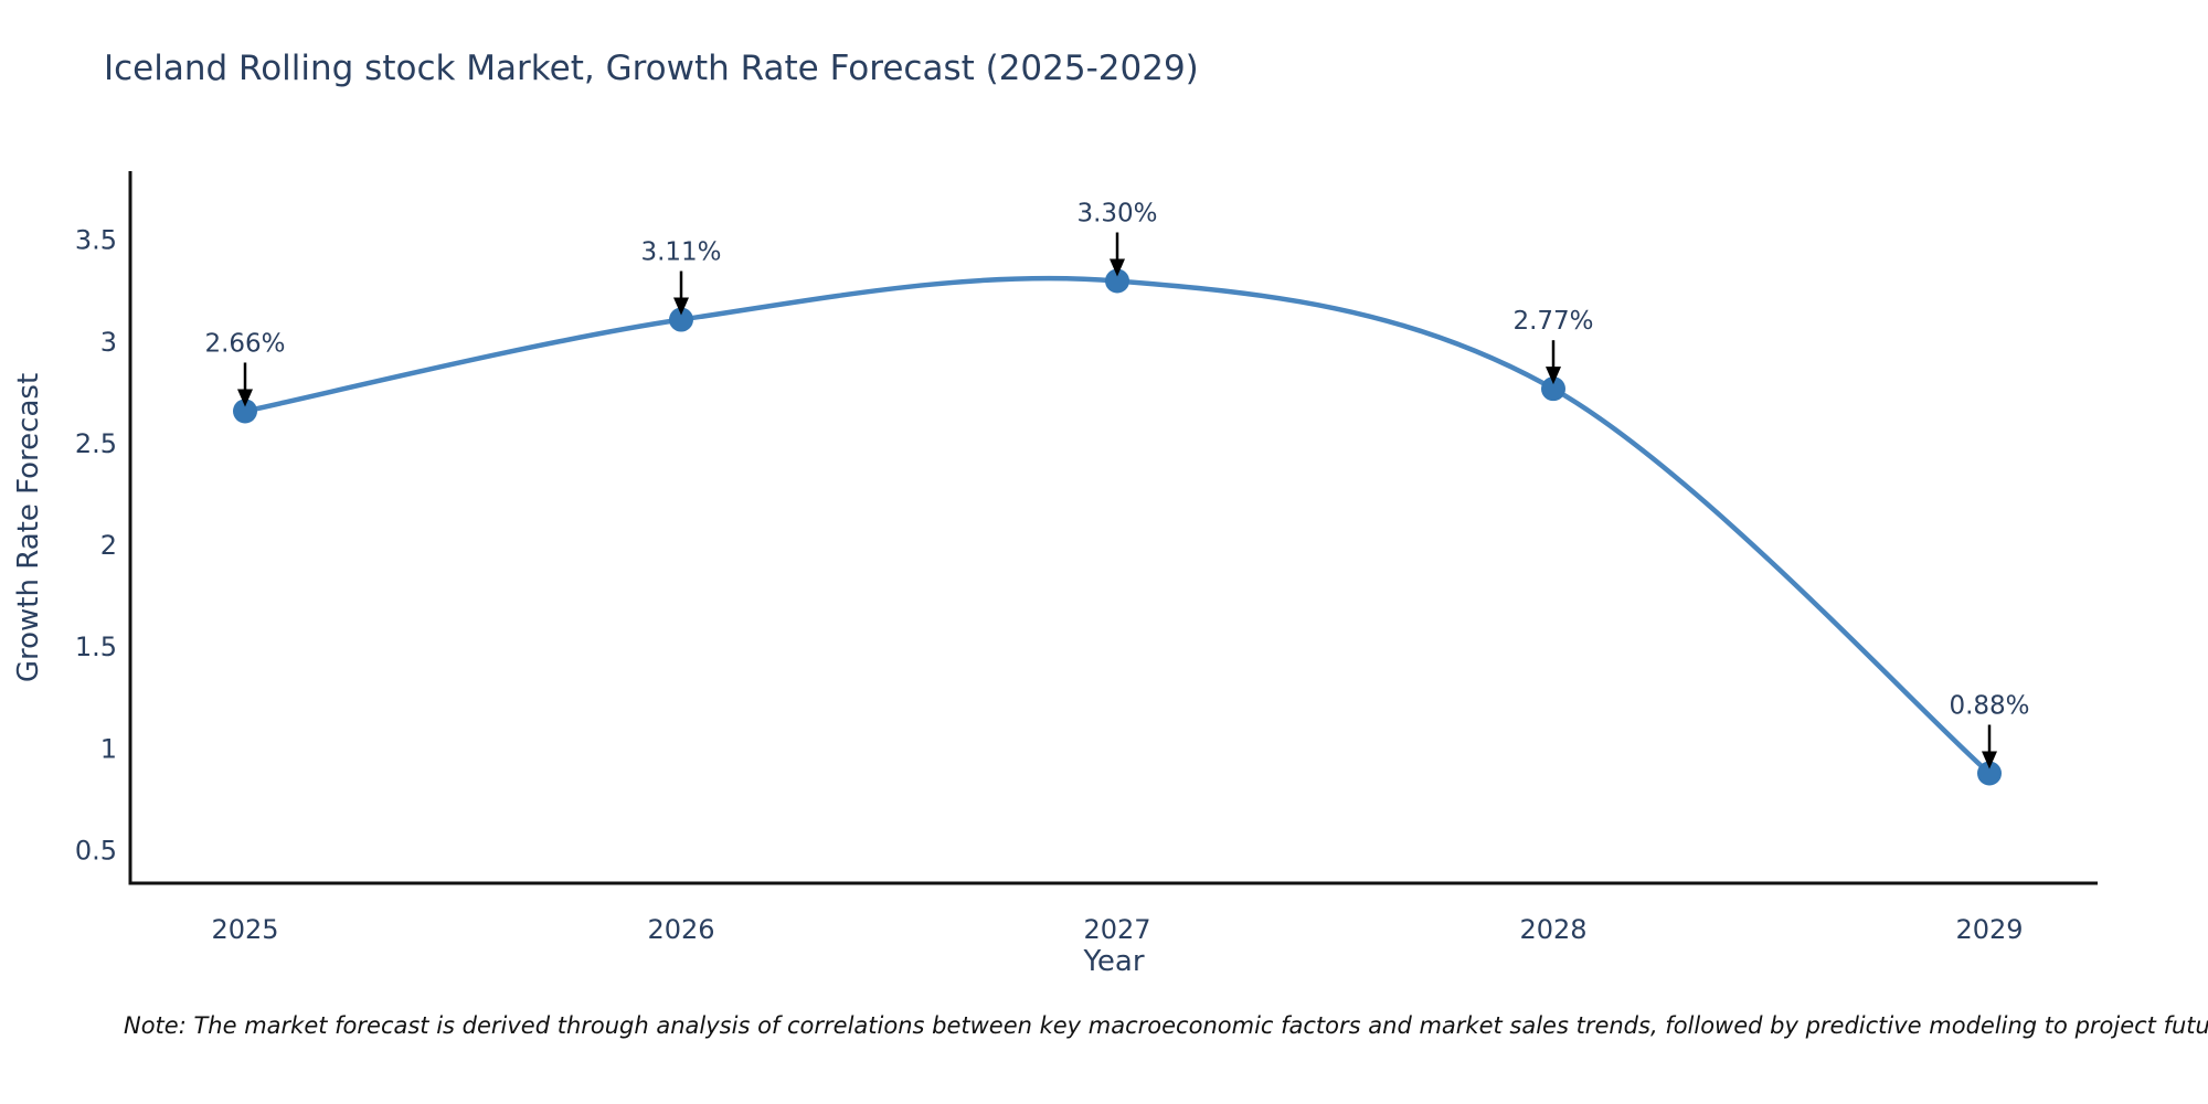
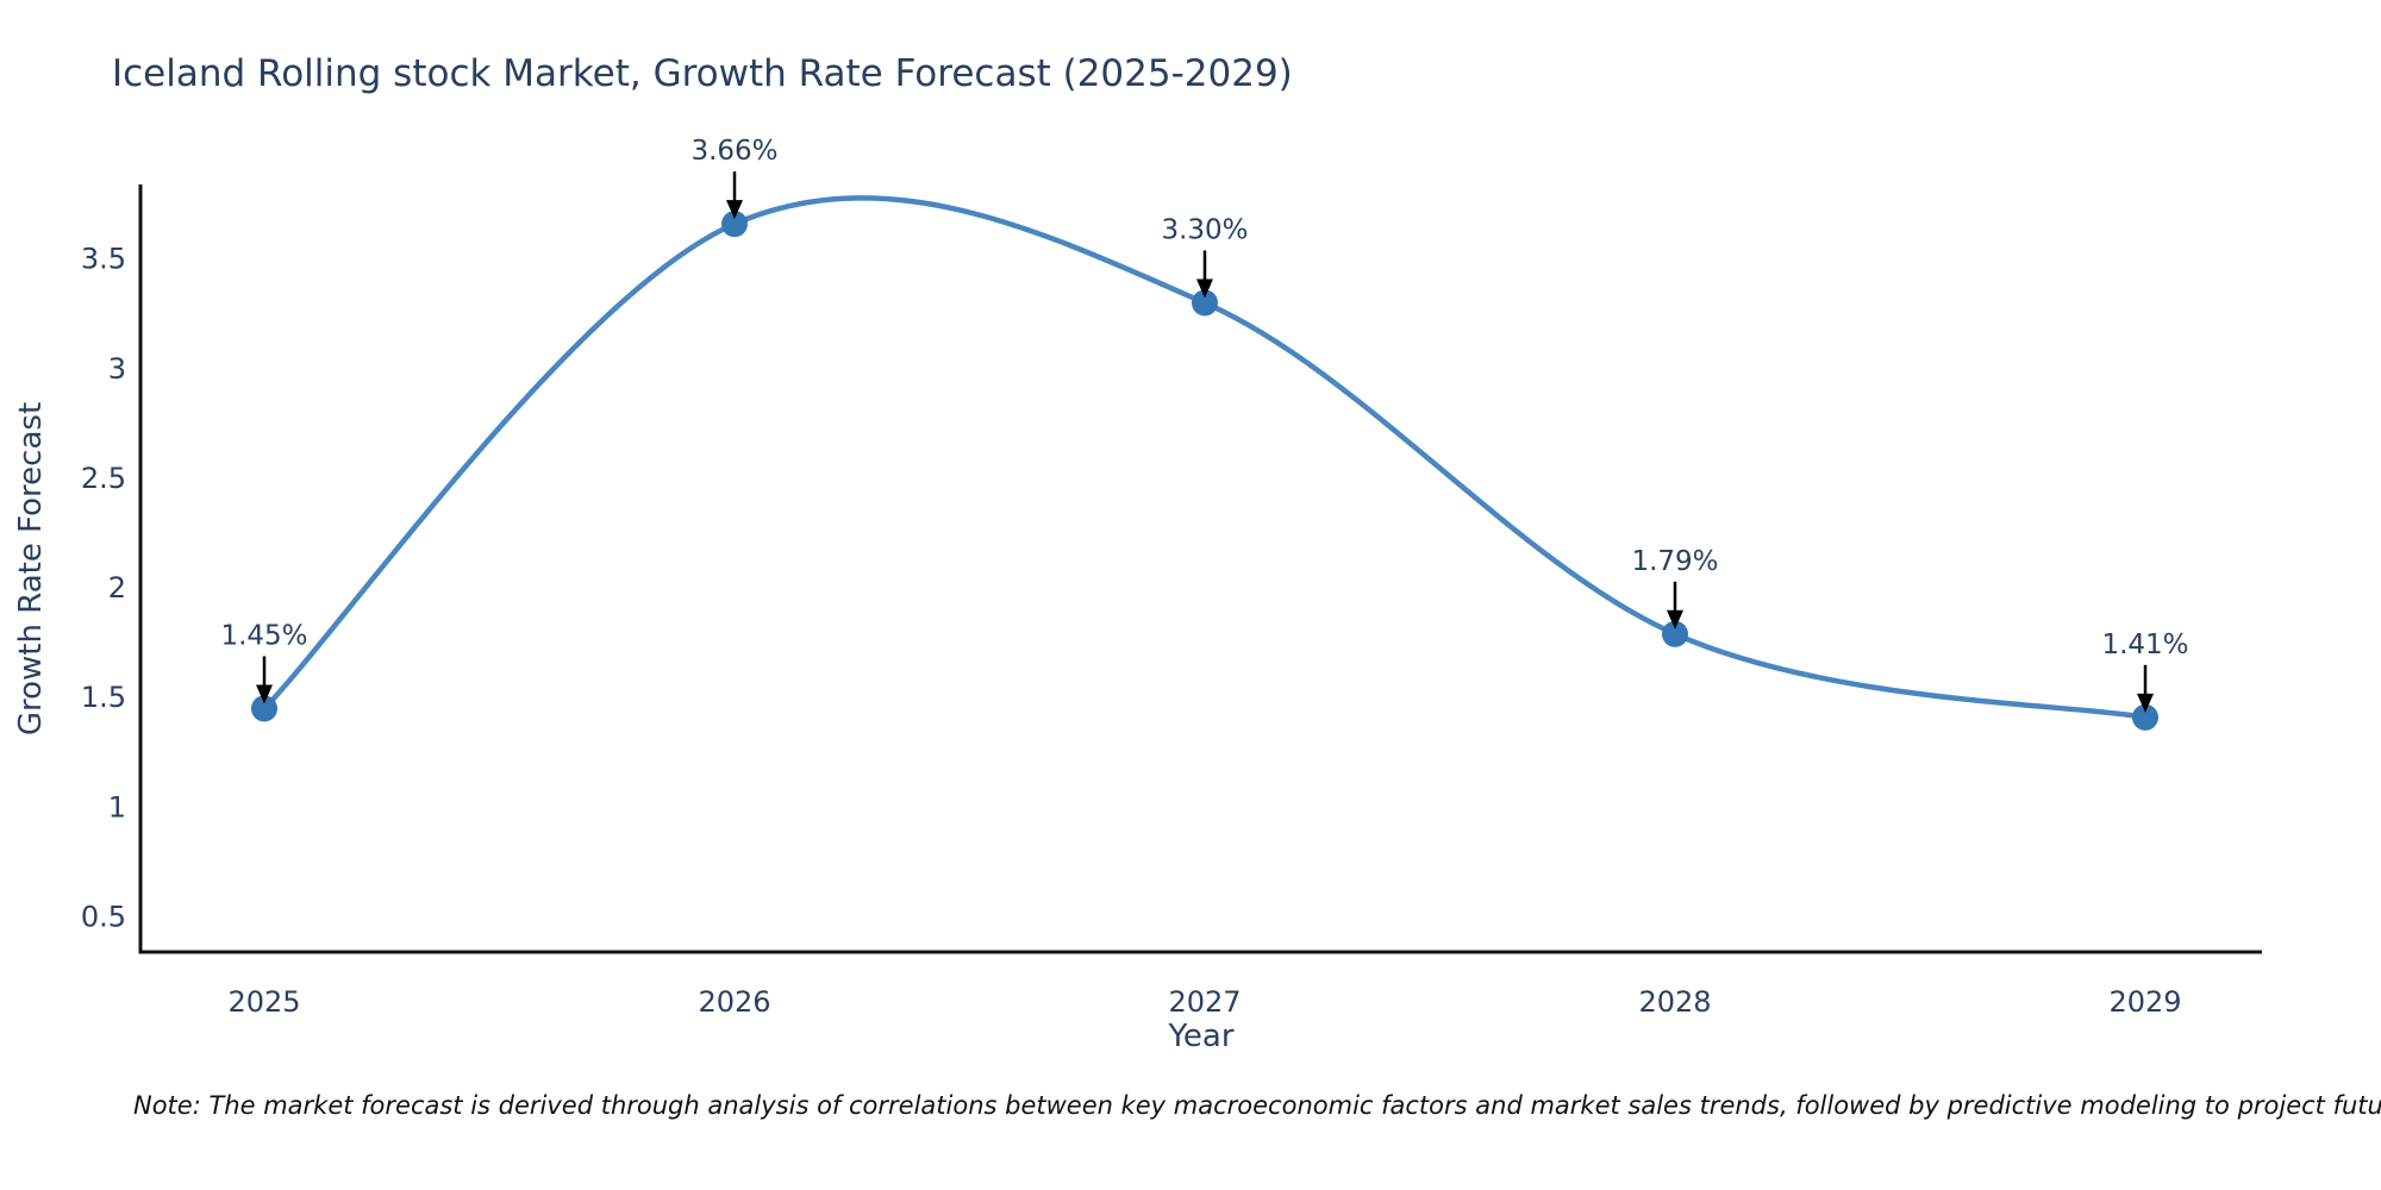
2025: 2.66% -> 1.45%
2026: 3.11% -> 3.66%
2028: 2.77% -> 1.79%
2029: 0.88% -> 1.41%
